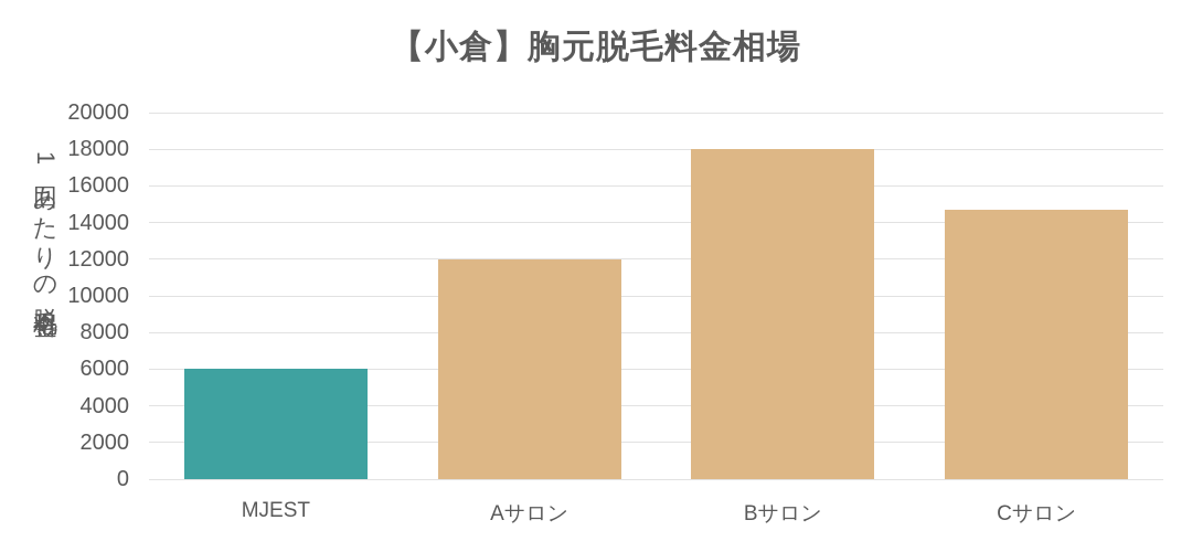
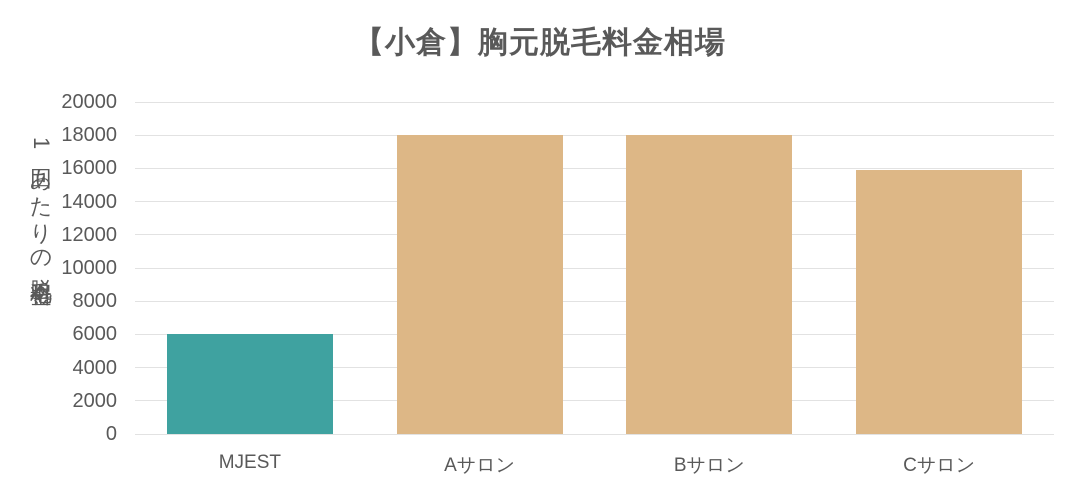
Aサロン: 12000 -> 18000
Cサロン: 14700 -> 15900
